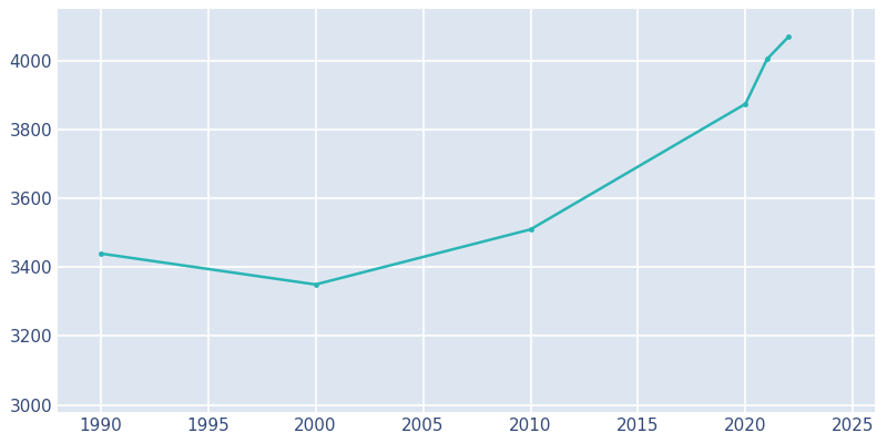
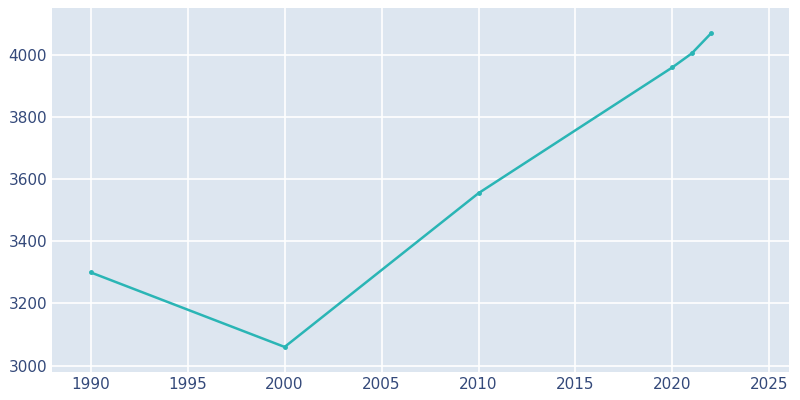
1990: 3440 -> 3300
2000: 3350 -> 3060
2010: 3510 -> 3555
2020: 3875 -> 3960
